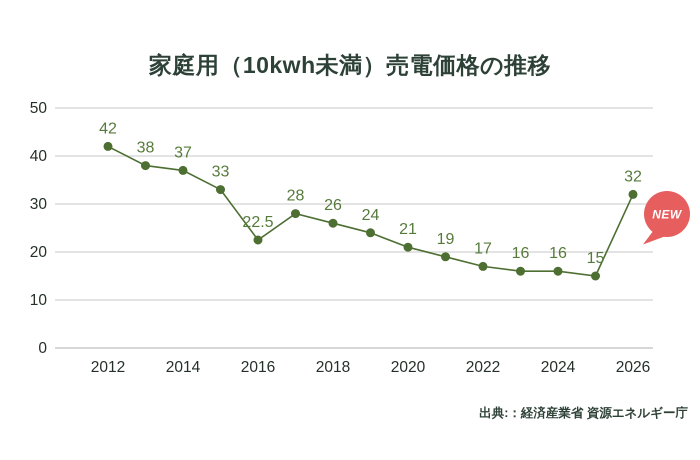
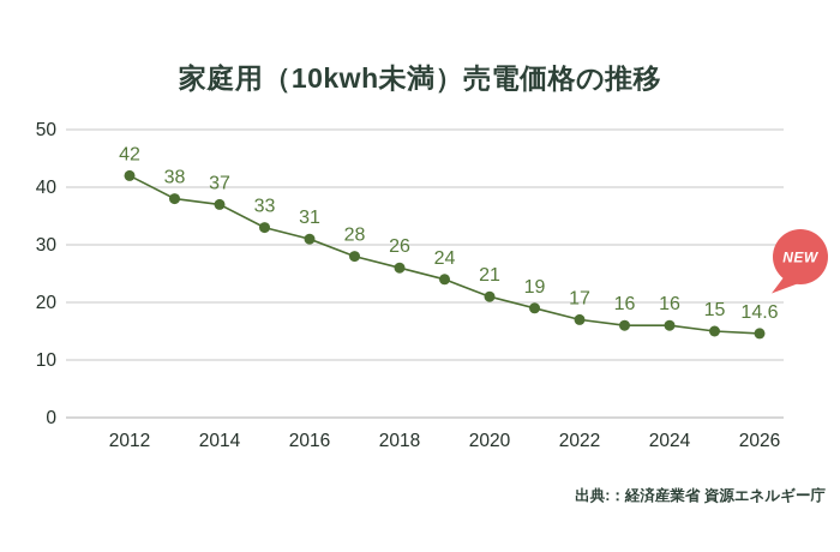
2016: 22.5 -> 31
2026: 32 -> 14.6
